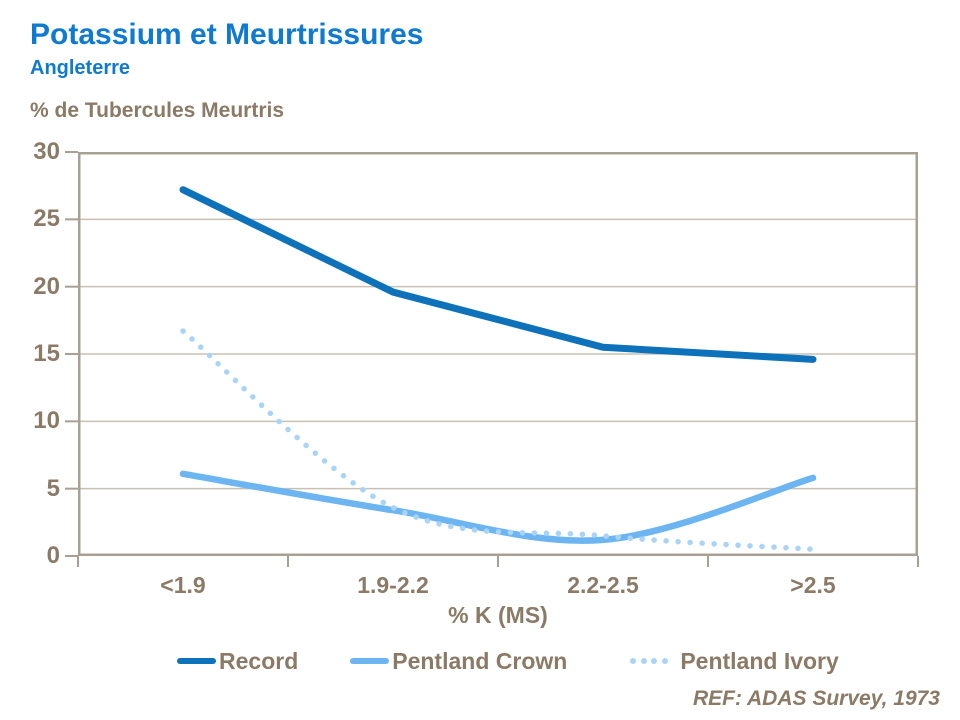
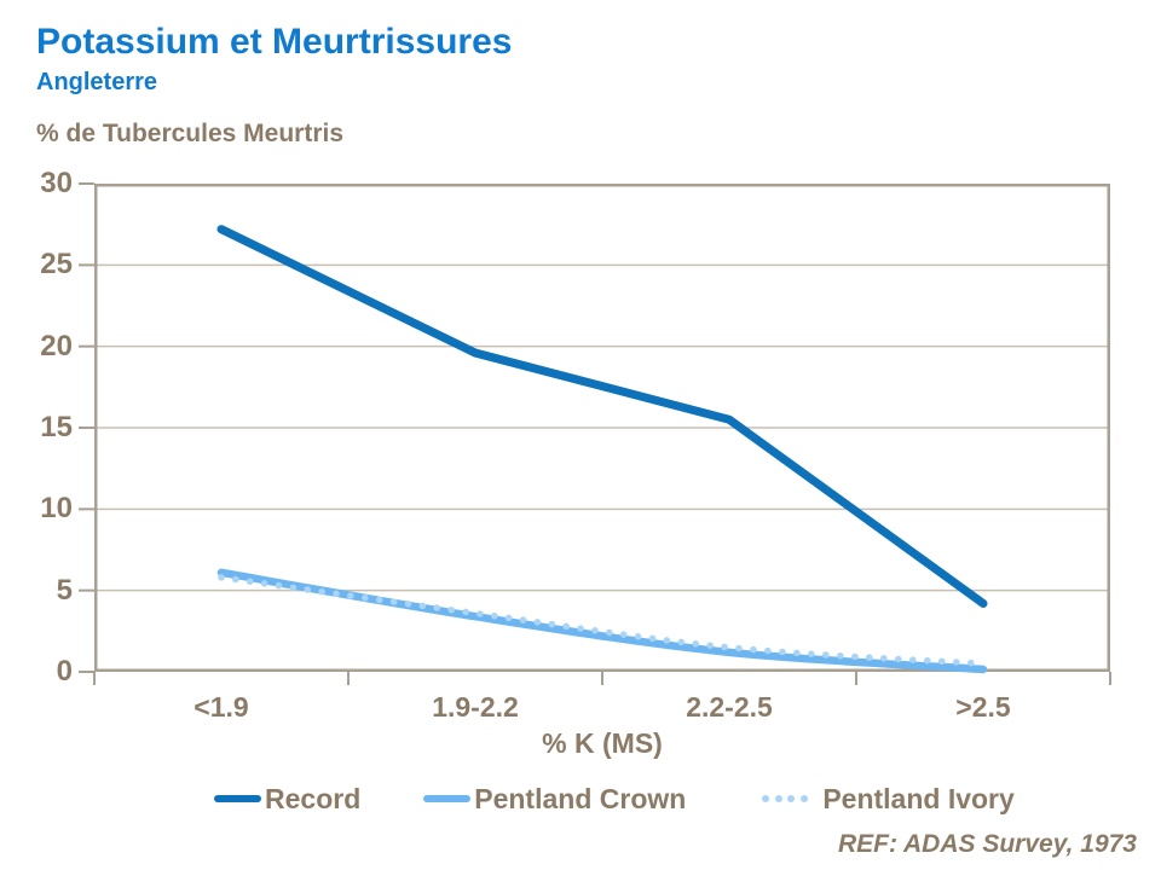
Pentland Ivory/<1.9: 16.7 -> 5.8
Record/>2.5: 14.6 -> 4.2
Pentland Crown/>2.5: 5.8 -> 0.1
